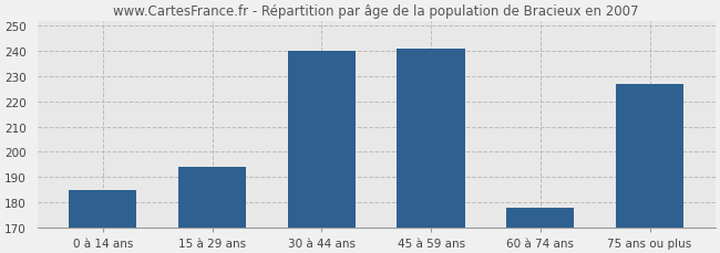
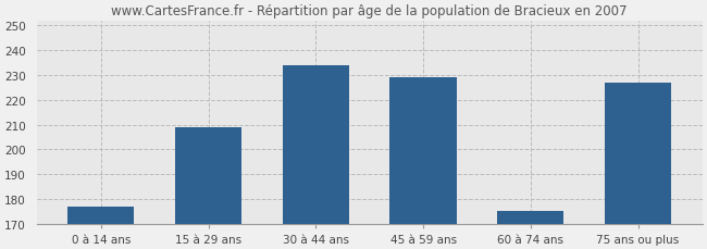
0 à 14 ans: 185 -> 177
15 à 29 ans: 194 -> 209
30 à 44 ans: 240 -> 234
45 à 59 ans: 241 -> 229
60 à 74 ans: 178 -> 175
